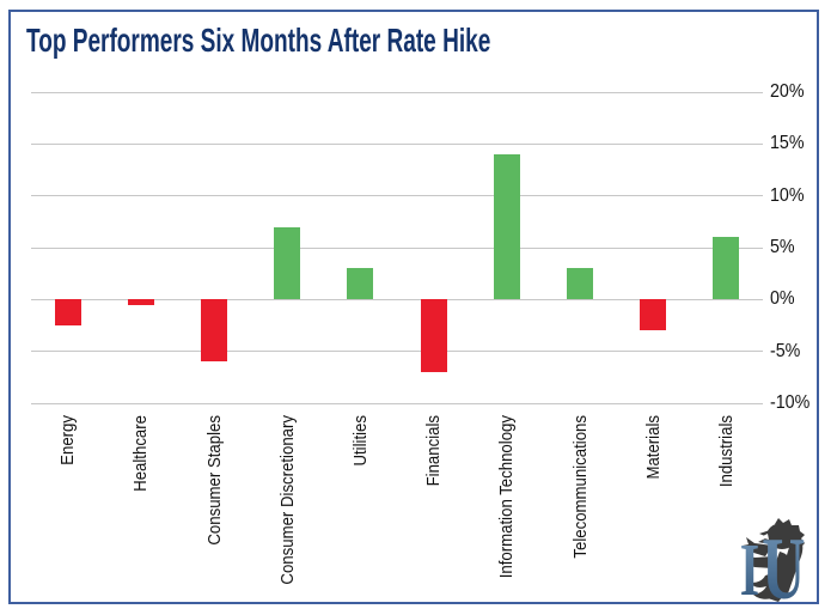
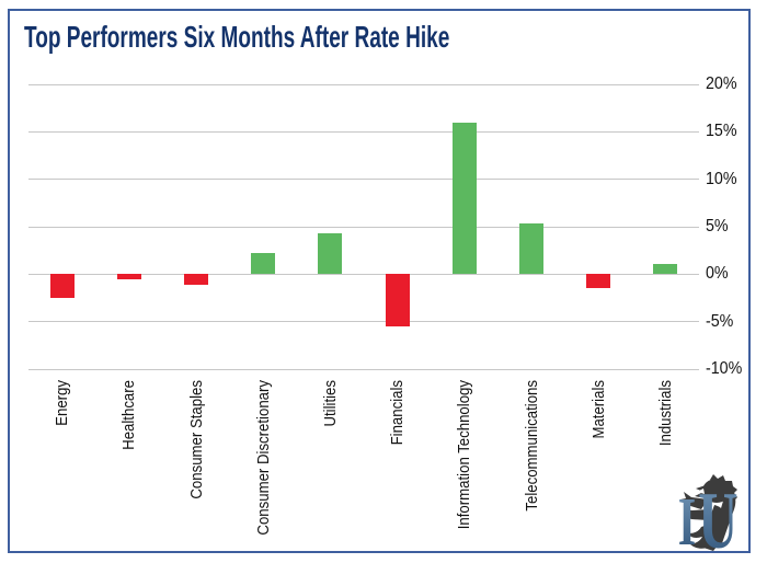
Consumer Staples: -6% -> -1%
Consumer Discretionary: 7% -> 2%
Utilities: 3% -> 4%
Financials: -7% -> -6%
Information Technology: 14% -> 16%
Telecommunications: 3% -> 5%
Materials: -3% -> -2%
Industrials: 6% -> 1%
